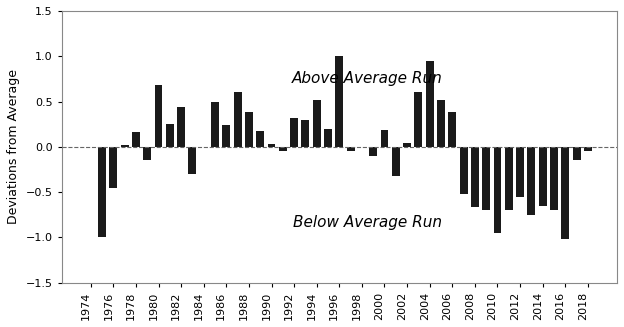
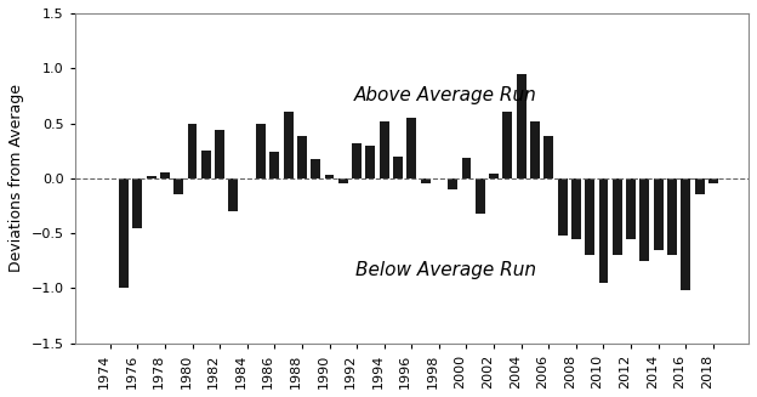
1978: 0.16 -> 0.05
1980: 0.68 -> 0.50
1996: 1.00 -> 0.55
2008: -0.66 -> -0.55
